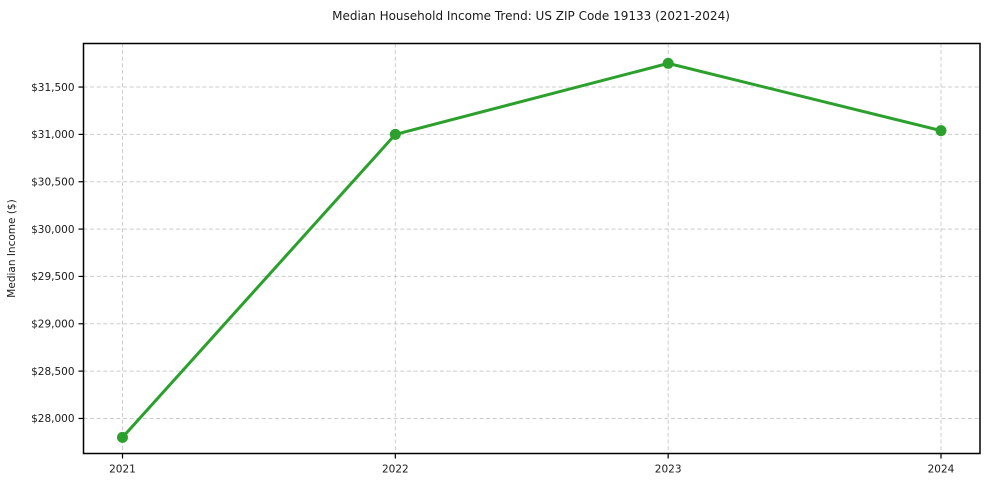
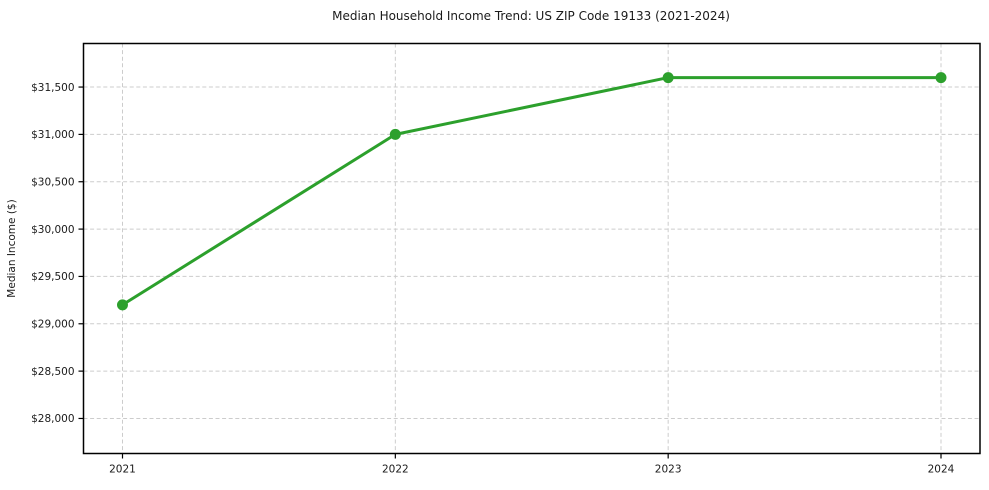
2021: $27800 -> $29200
2023: $31800 -> $31600
2024: $31000 -> $31600
